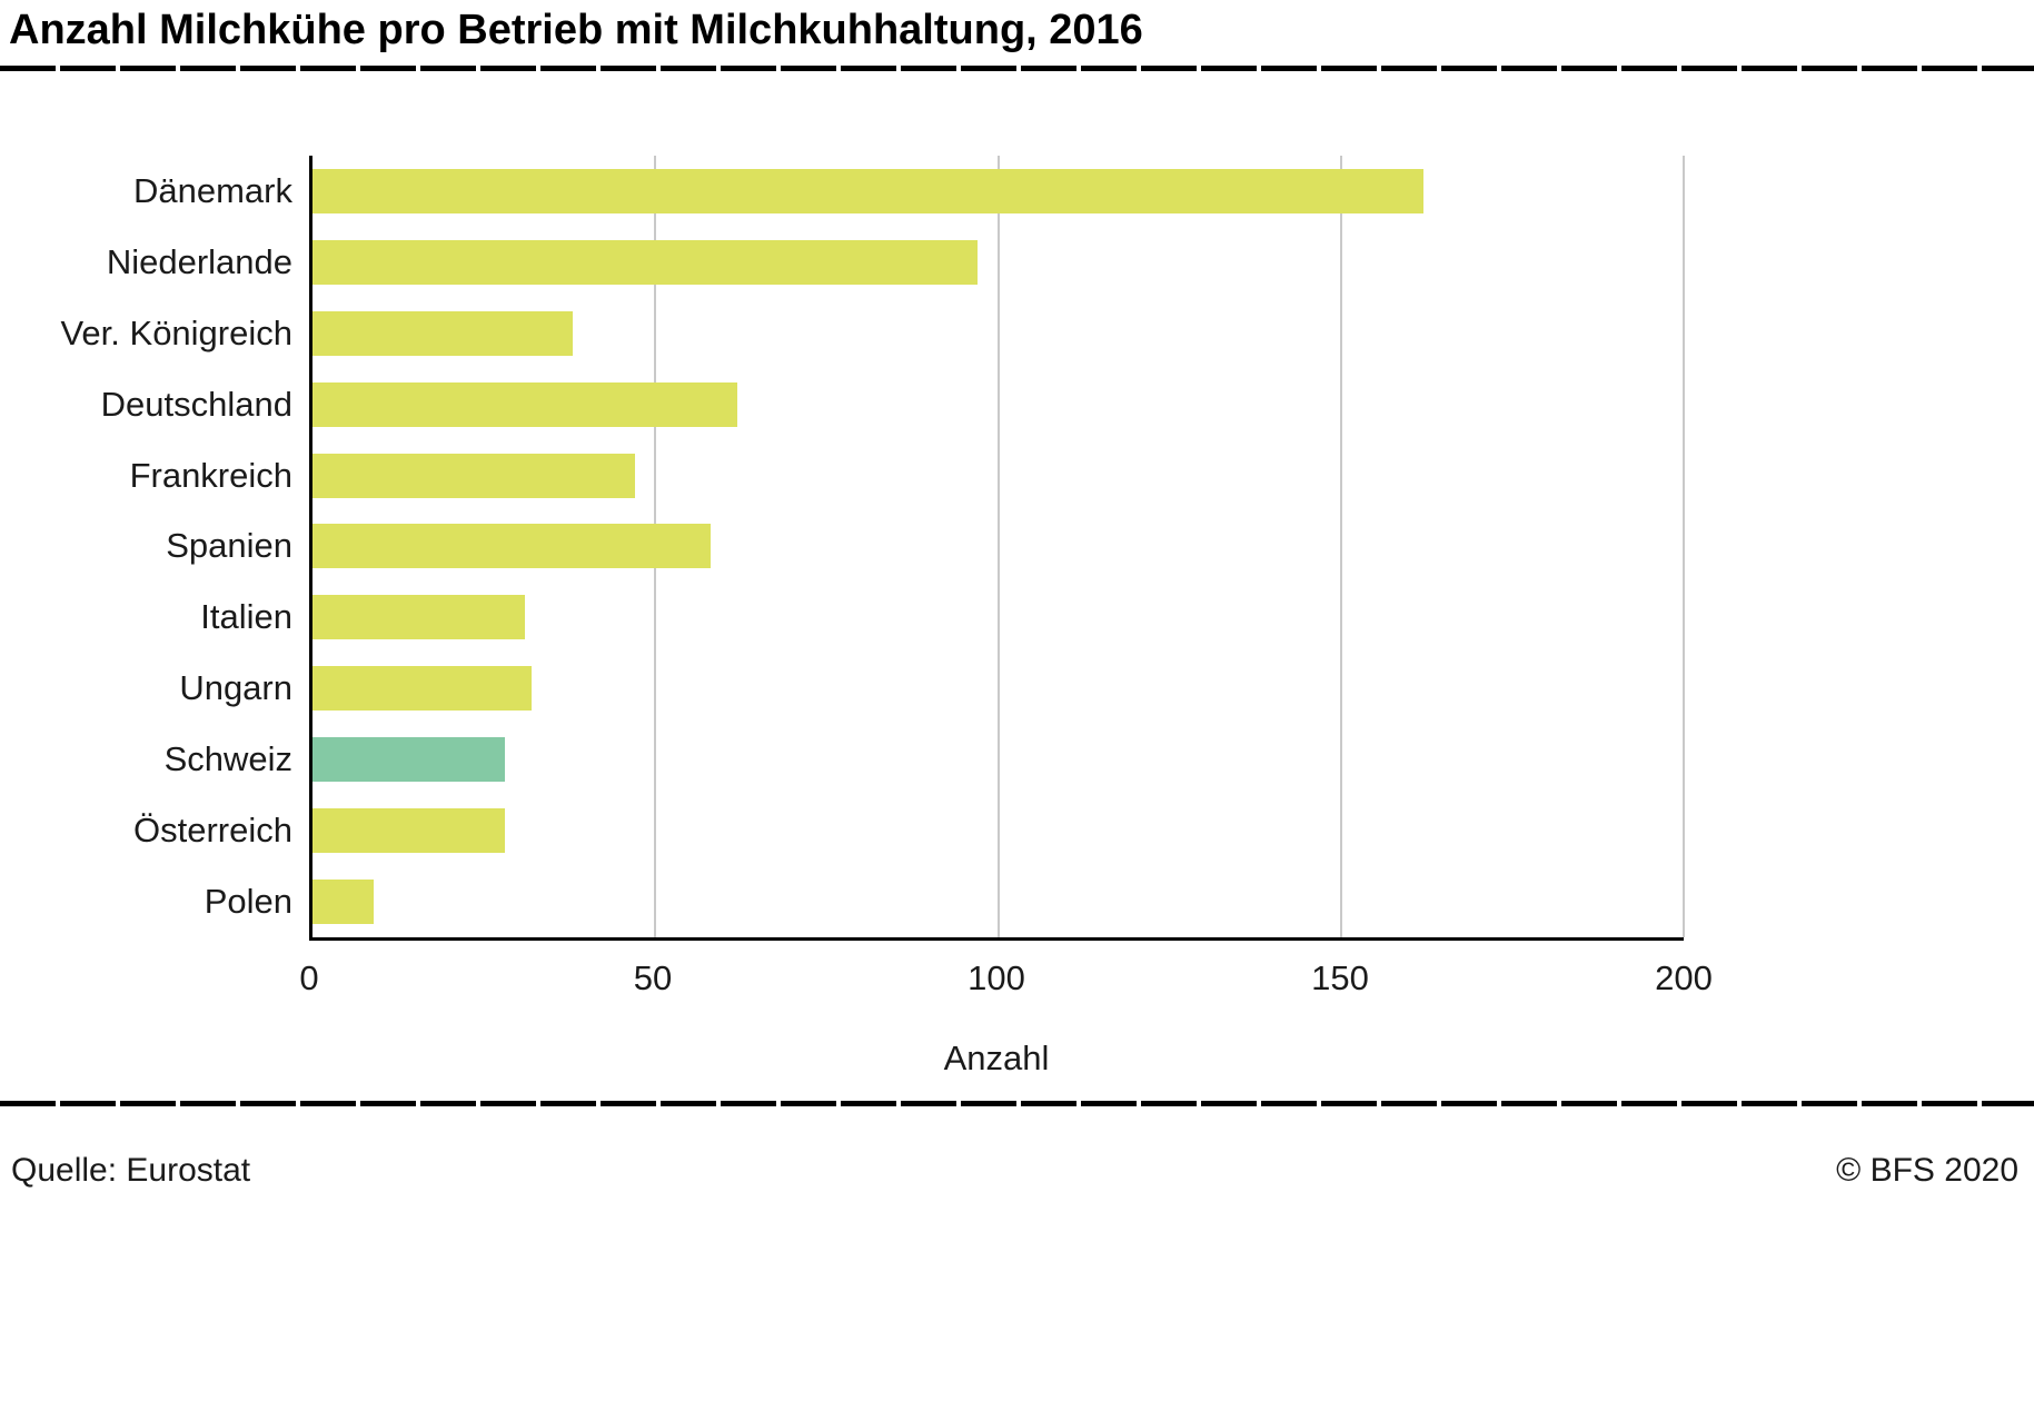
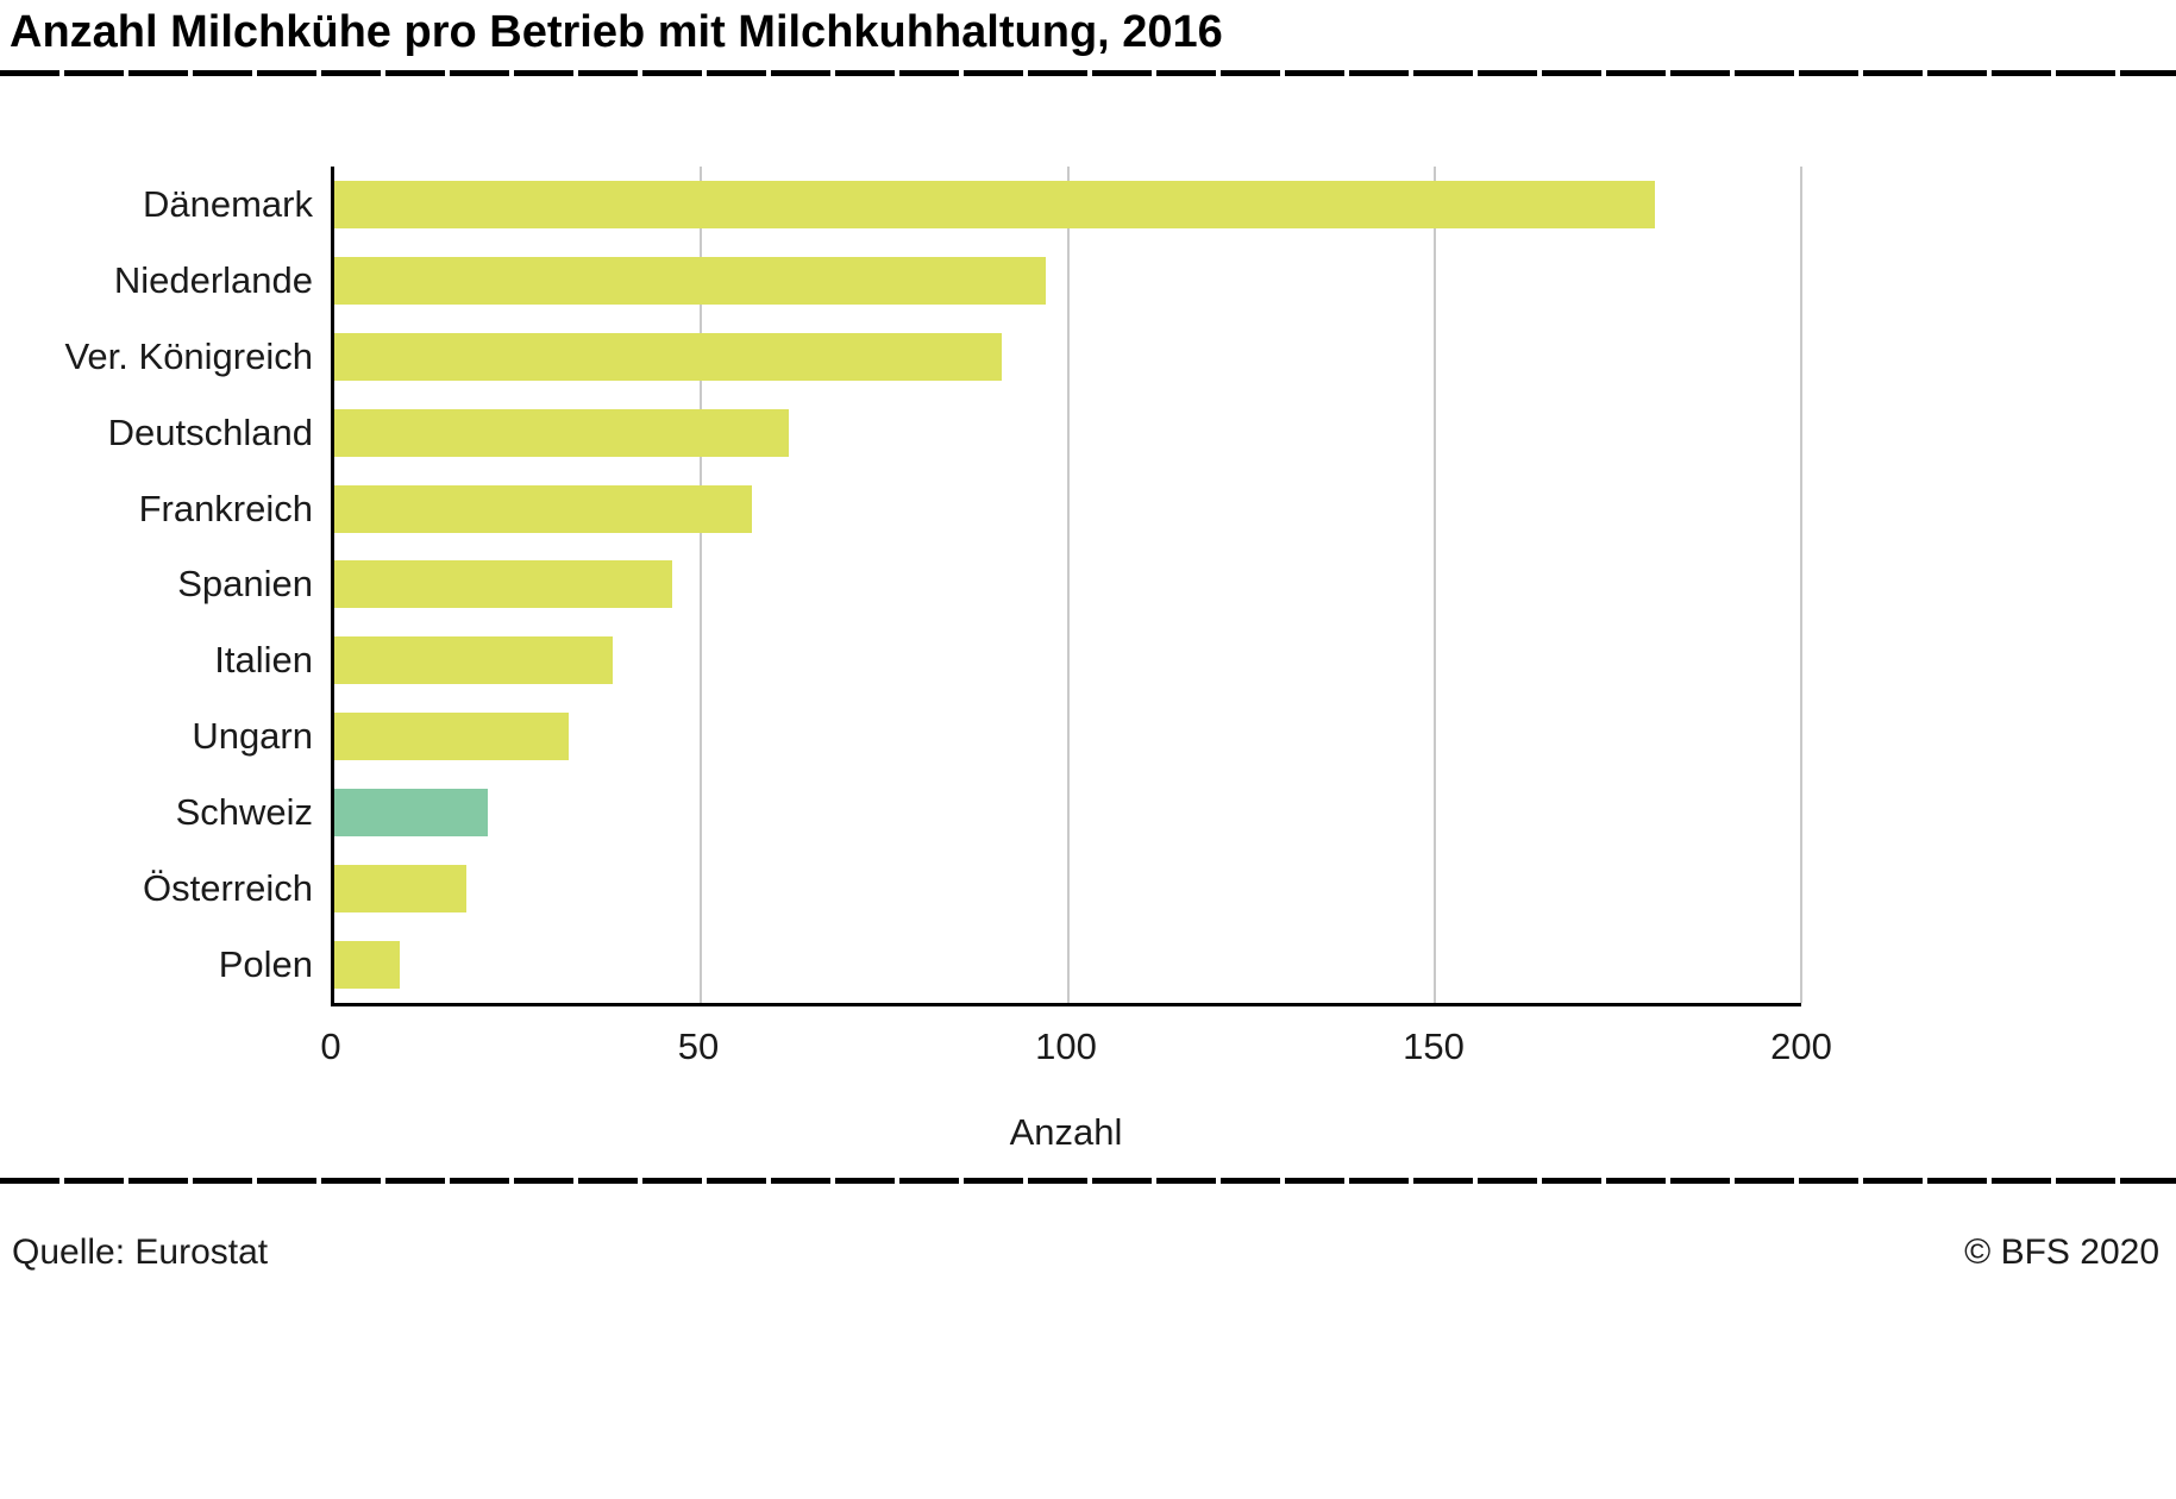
Dänemark: 162 -> 180
Ver. Königreich: 38 -> 91
Frankreich: 47 -> 57
Spanien: 58 -> 46
Italien: 31 -> 38
Schweiz: 28 -> 21
Österreich: 28 -> 18
